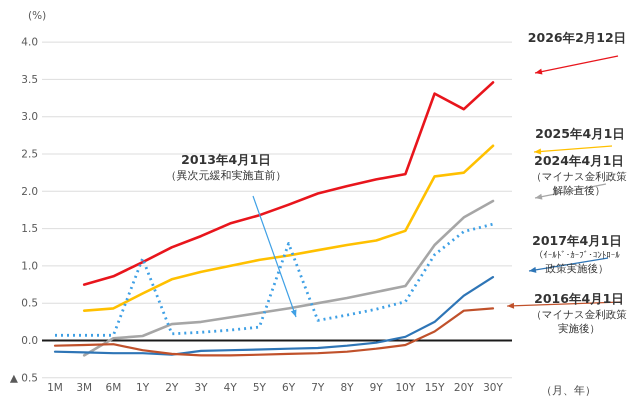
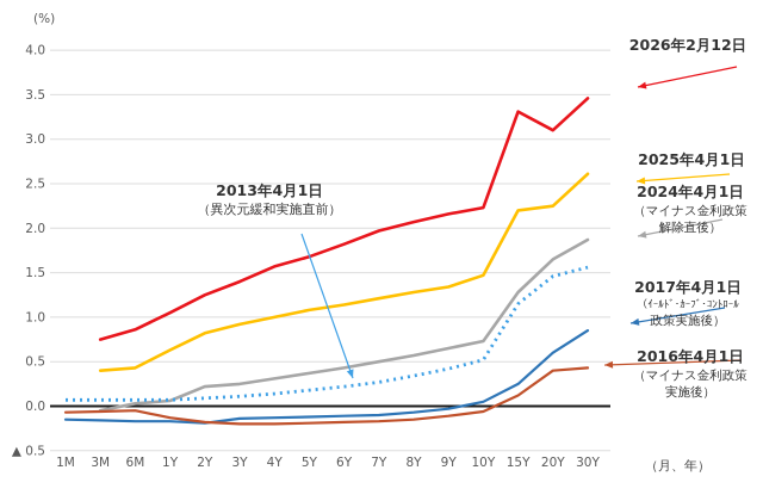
2024年4月1日/3M: -0.2 -> -0.1
2013年4月1日/1Y: 1.1 -> 0.1
2013年4月1日/6Y: 1.3 -> 0.2
